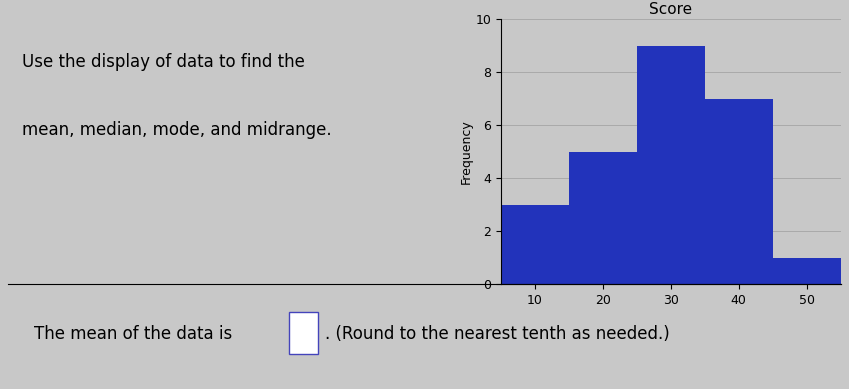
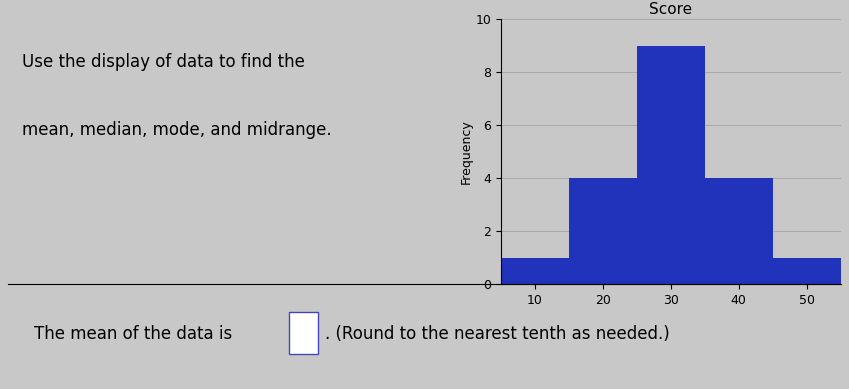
10: 3 -> 1
20: 5 -> 4
40: 7 -> 4
